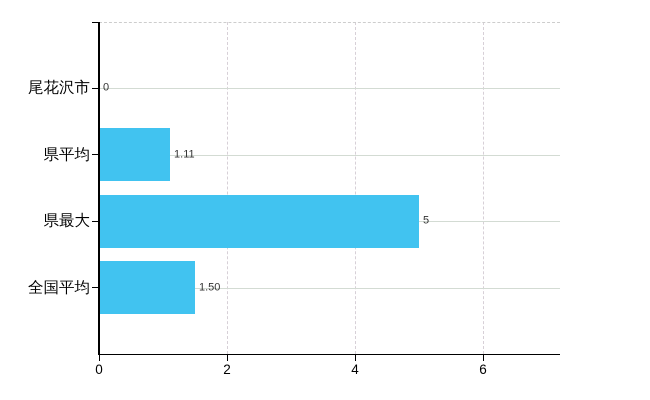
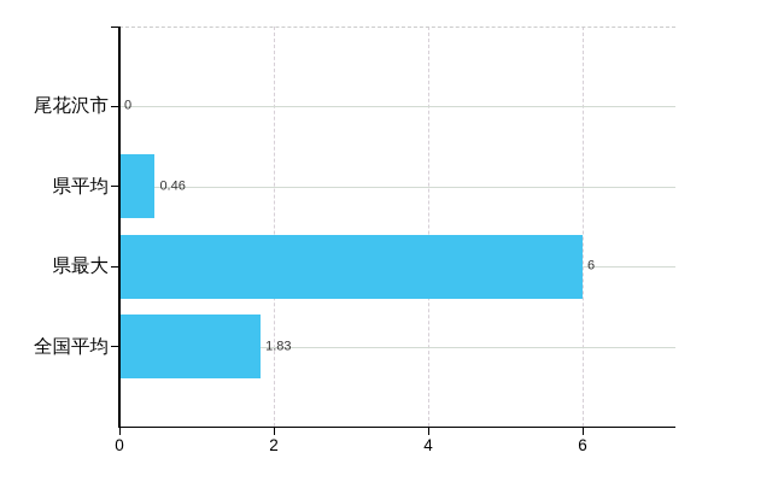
県平均: 1.11 -> 0.46
県最大: 5 -> 6
全国平均: 1.50 -> 1.83
